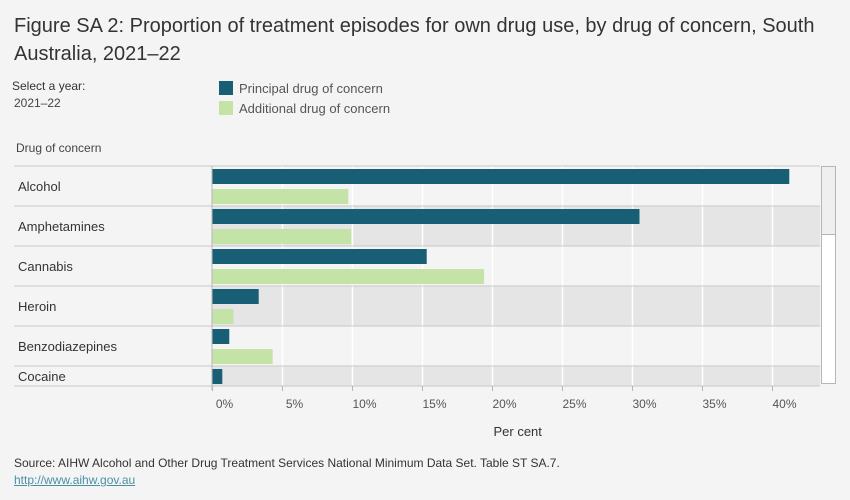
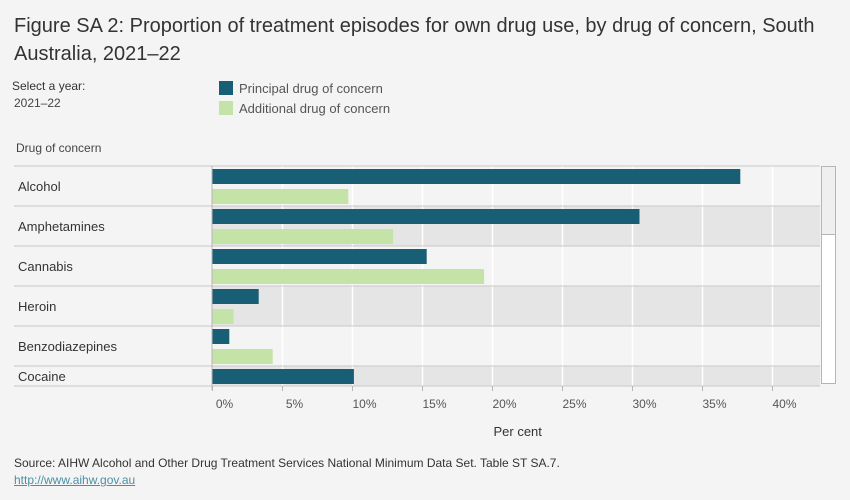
Principal drug of concern/Alcohol: 41.2% -> 37.7%
Additional drug of concern/Amphetamines: 9.9% -> 12.9%
Principal drug of concern/Cocaine: 0.7% -> 10.1%
